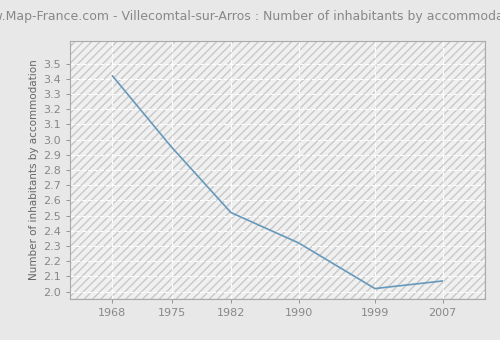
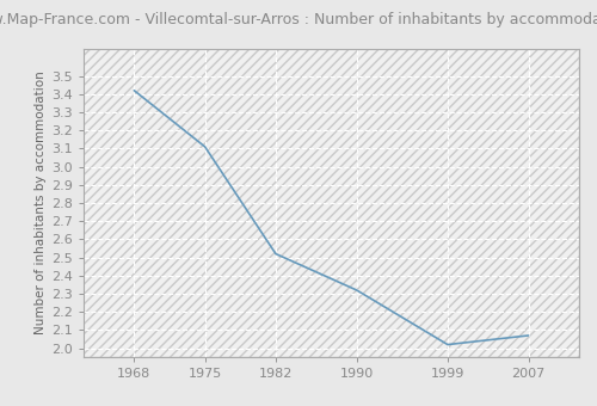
1975: 2.95 -> 3.11
